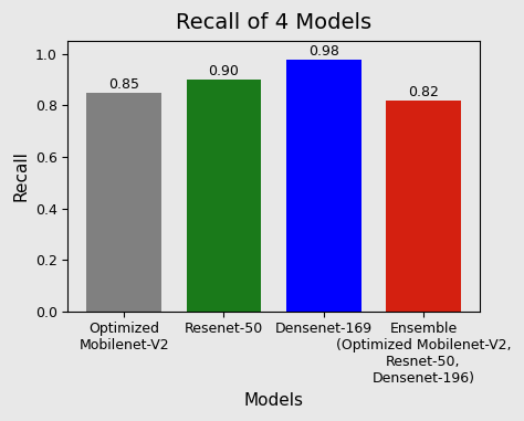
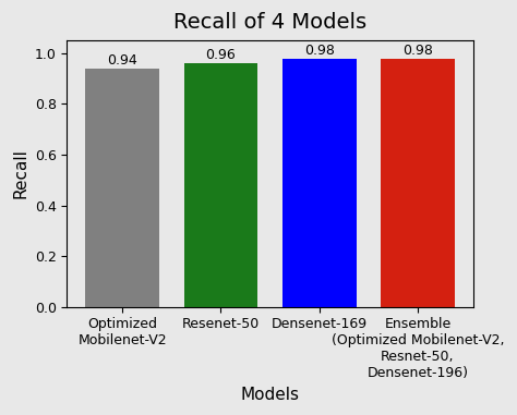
Optimized Mobilenet-V2: 0.85 -> 0.94
Resenet-50: 0.90 -> 0.96
Ensemble (Optimized Mobilenet-V2, Resnet-50, Densenet-196): 0.82 -> 0.98
